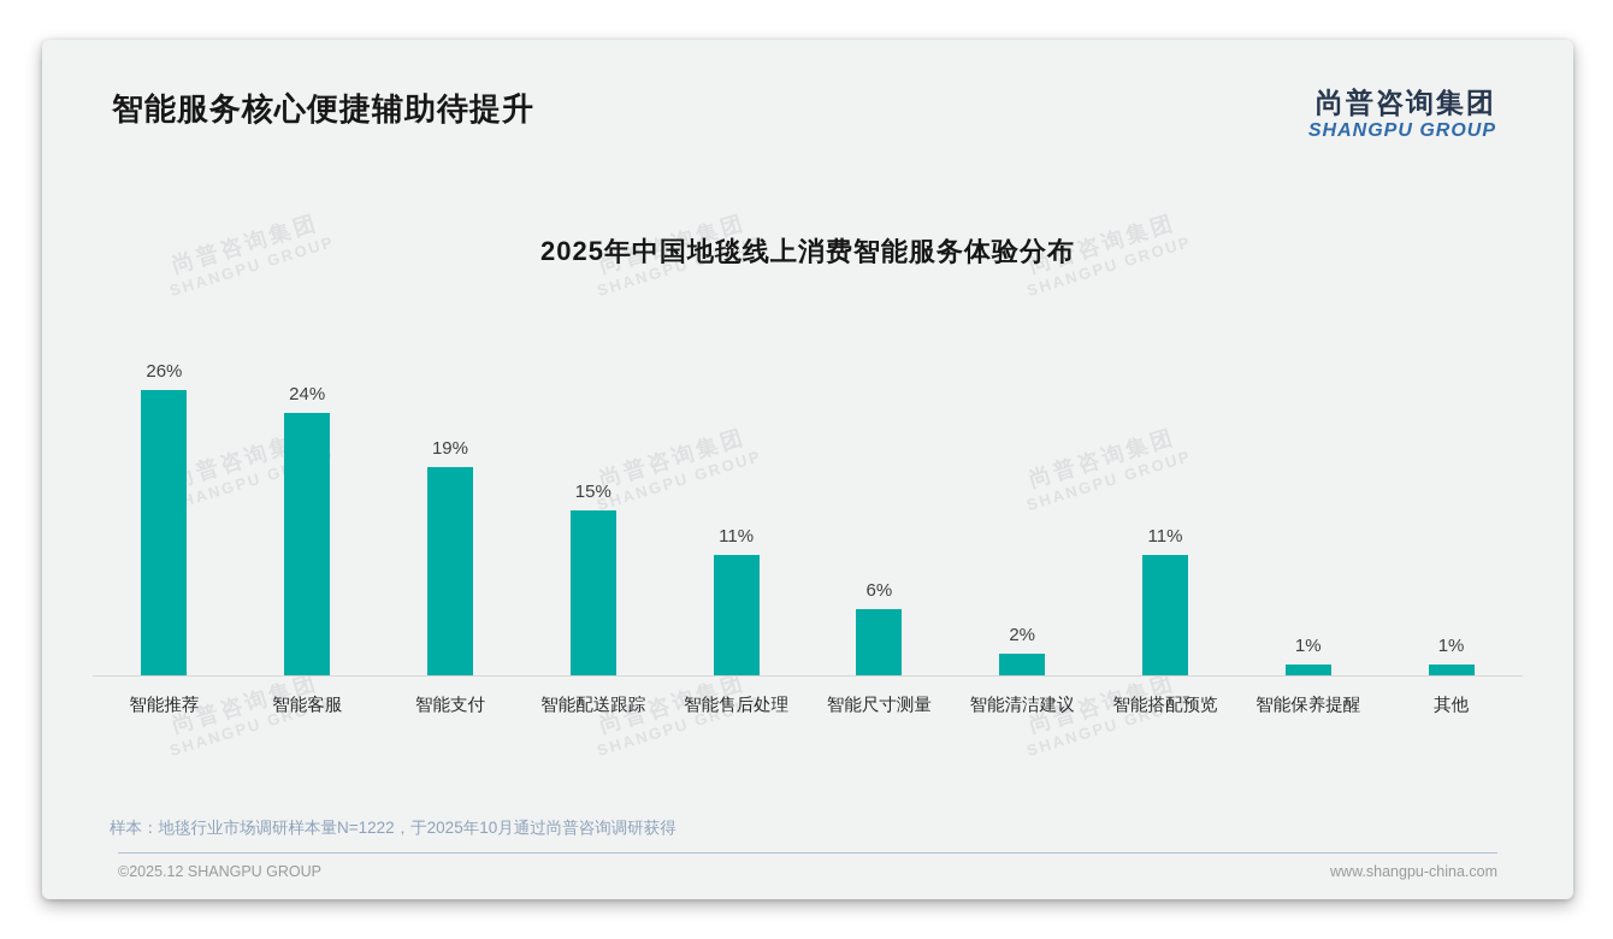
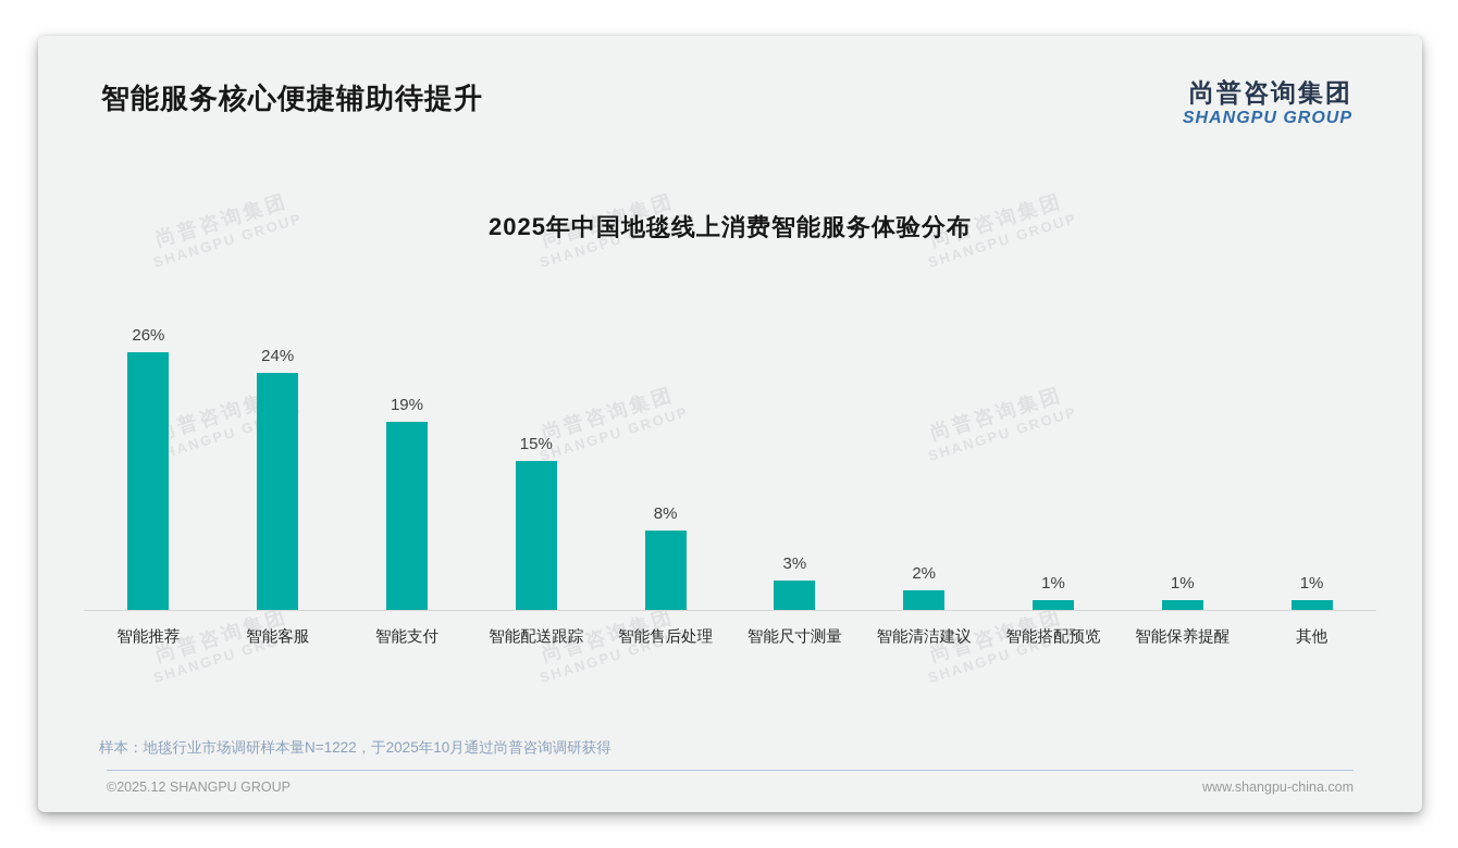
智能售后处理: 11% -> 8%
智能尺寸测量: 6% -> 3%
智能搭配预览: 11% -> 1%
